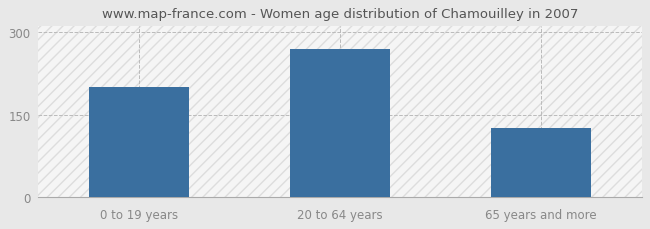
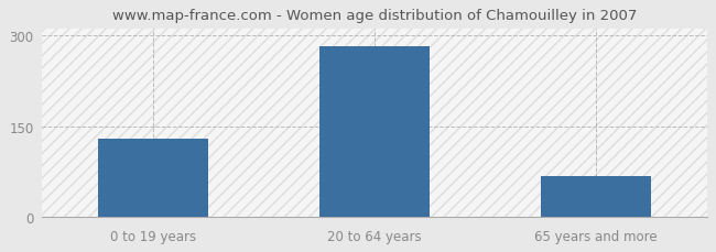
0 to 19 years: 200 -> 130
20 to 64 years: 270 -> 282
65 years and more: 126 -> 68
